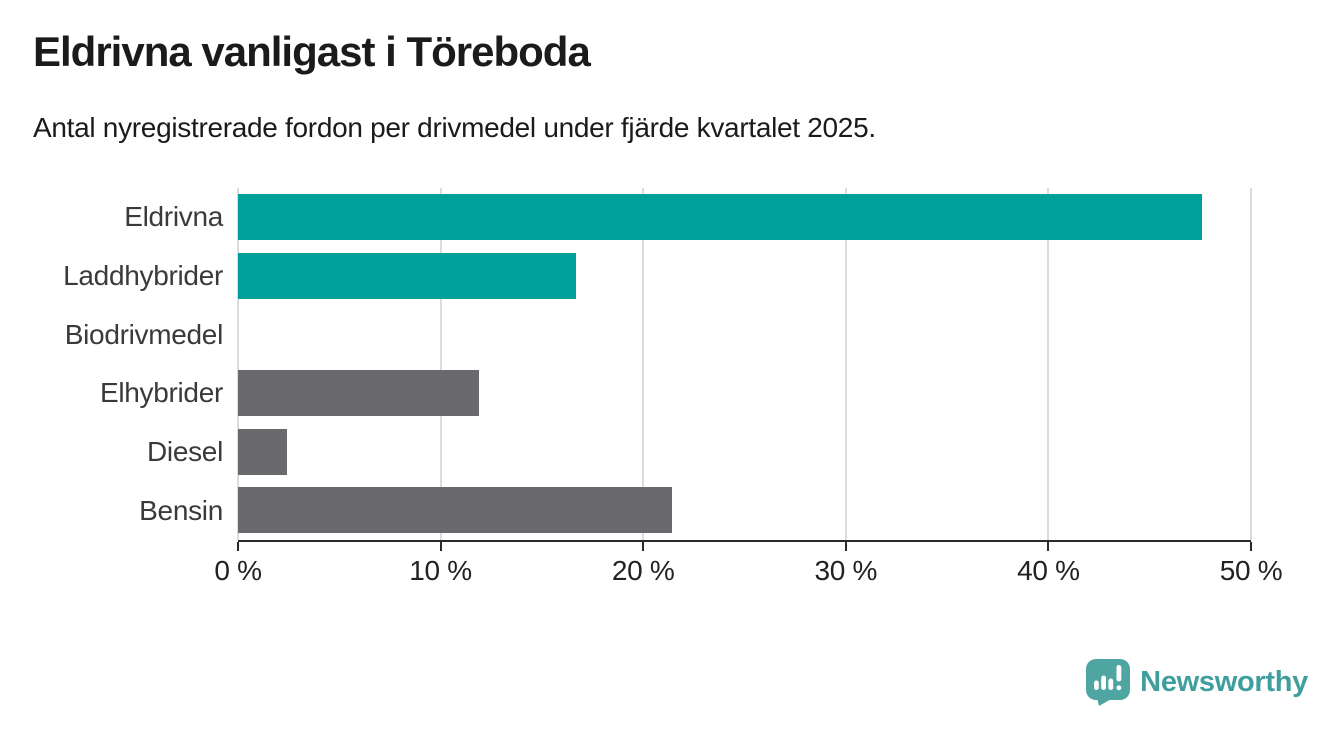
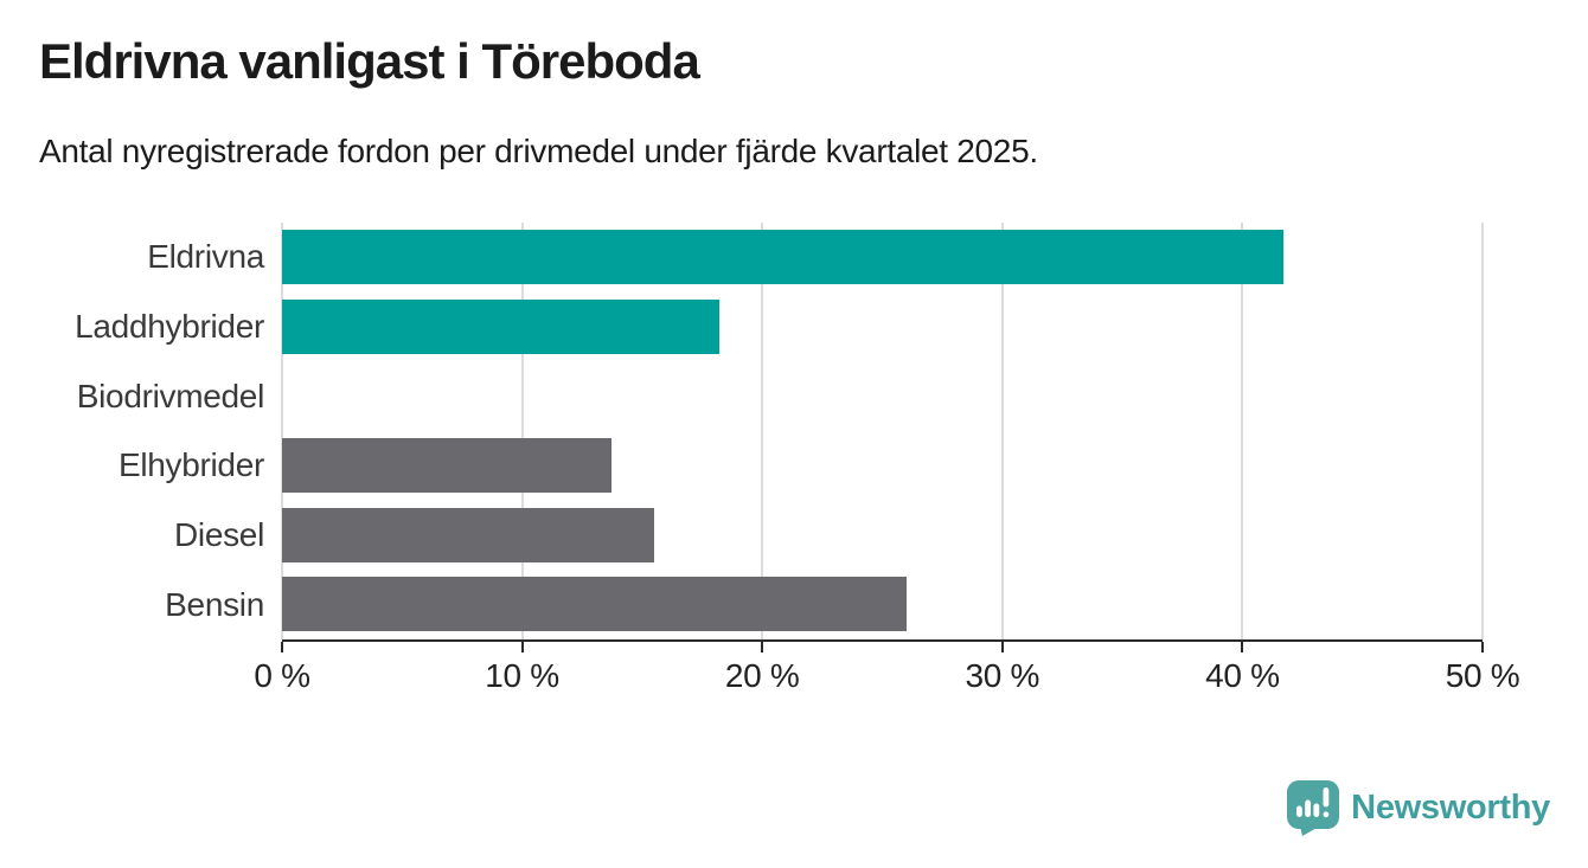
Eldrivna: 47.6% -> 41.7%
Laddhybrider: 16.7% -> 18.2%
Elhybrider: 11.9% -> 13.7%
Diesel: 2.4% -> 15.5%
Bensin: 21.4% -> 26.0%
